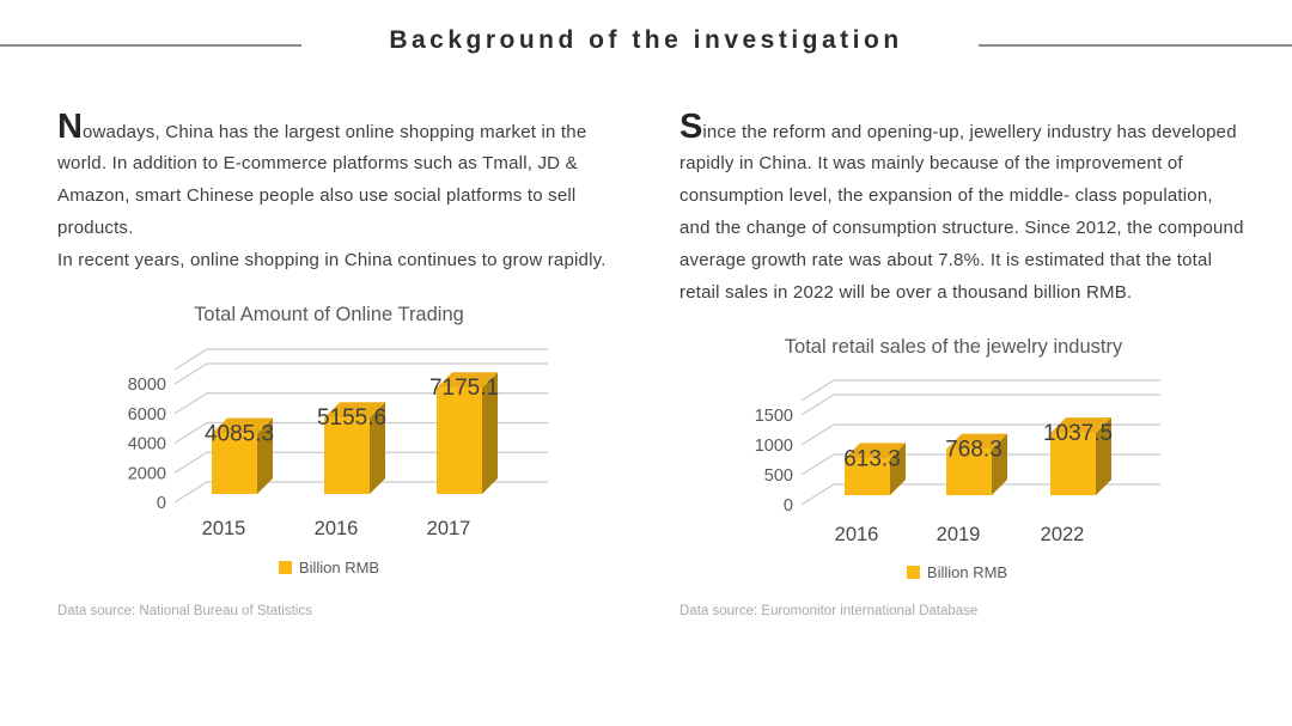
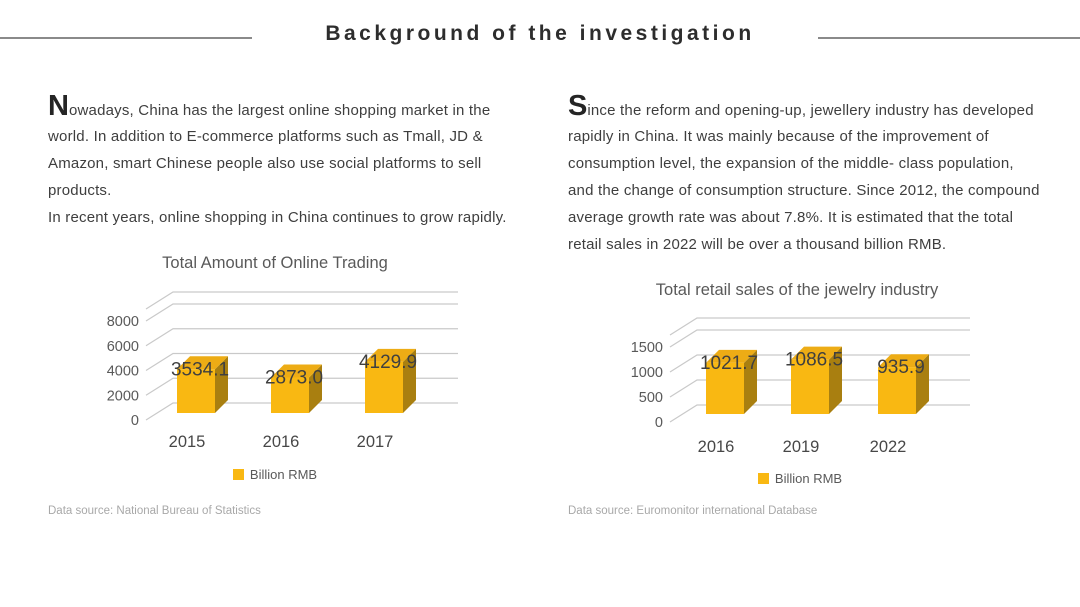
Total Amount of Online Trading/2015: 4085.3 -> 3534.1
Total Amount of Online Trading/2016: 5155.6 -> 2873.0
Total Amount of Online Trading/2017: 7175.1 -> 4129.9
Total retail sales of the jewelry industry/2016: 613.3 -> 1021.7
Total retail sales of the jewelry industry/2019: 768.3 -> 1086.5
Total retail sales of the jewelry industry/2022: 1037.5 -> 935.9
